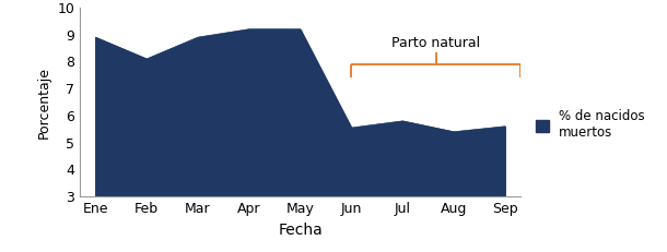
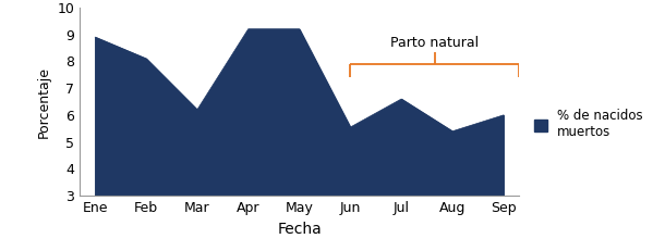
Mar: 8.90 -> 6.20
Jul: 5.80 -> 6.60
Sep: 5.60 -> 6.00
